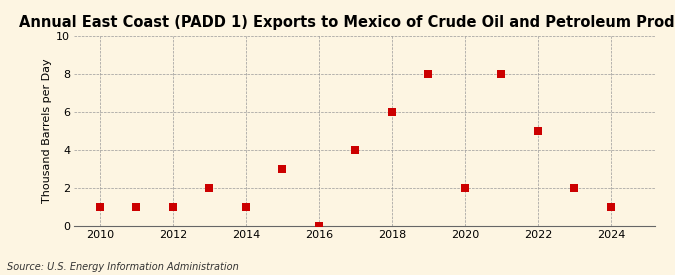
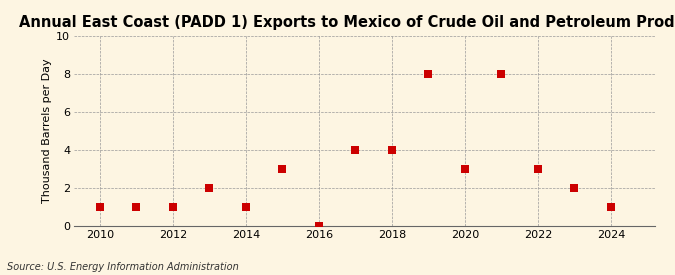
2018: 6 -> 4
2020: 2 -> 3
2022: 5 -> 3
